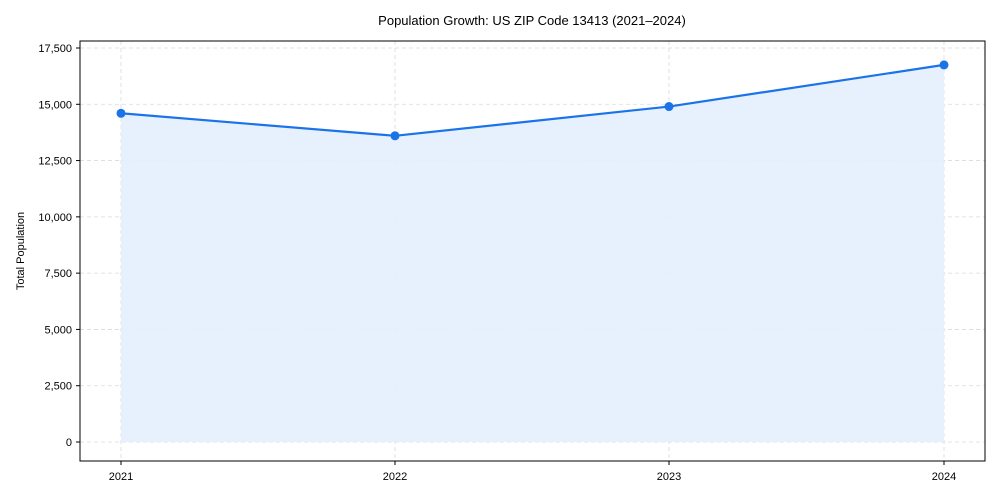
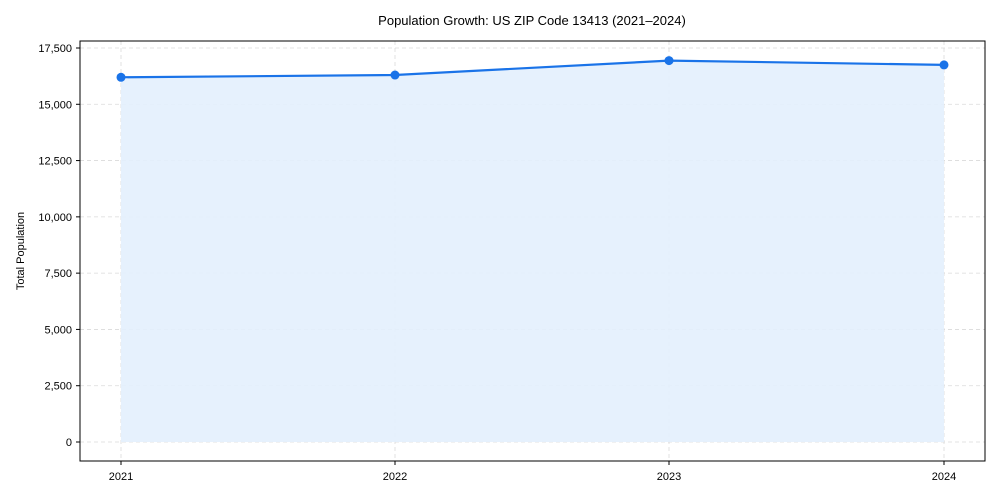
2021: 14600 -> 16200
2022: 13600 -> 16300
2023: 14900 -> 16900
